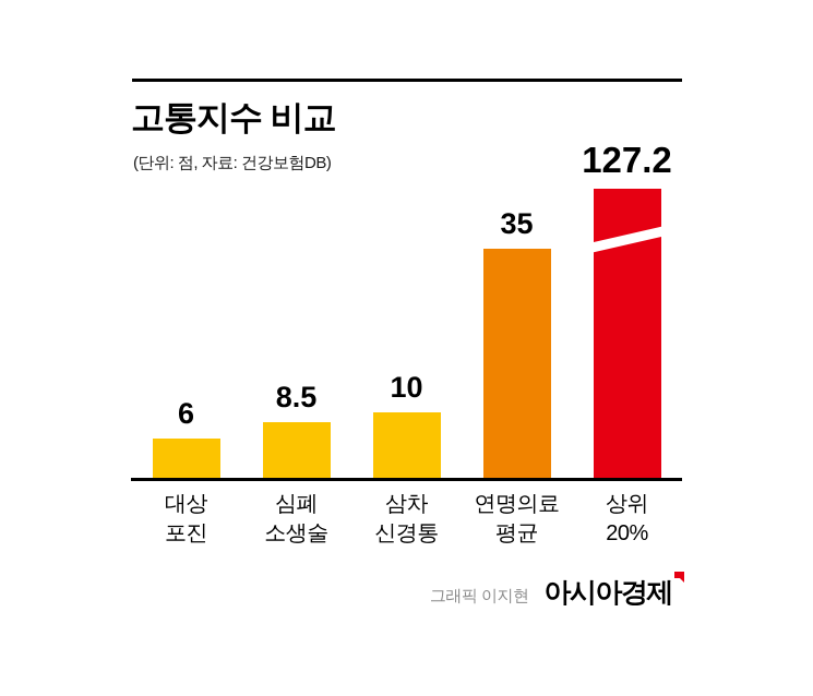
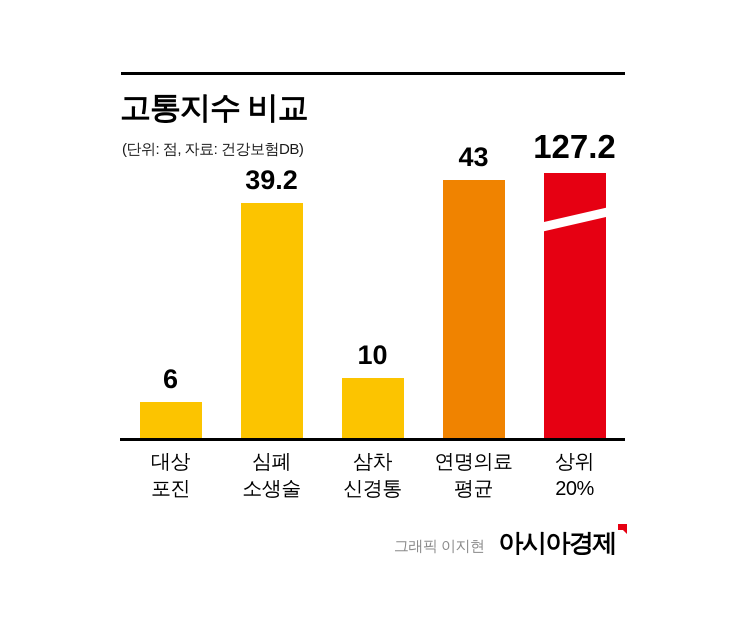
심폐 소생술: 8.5 -> 39.2
연명의료 평균: 35 -> 43
